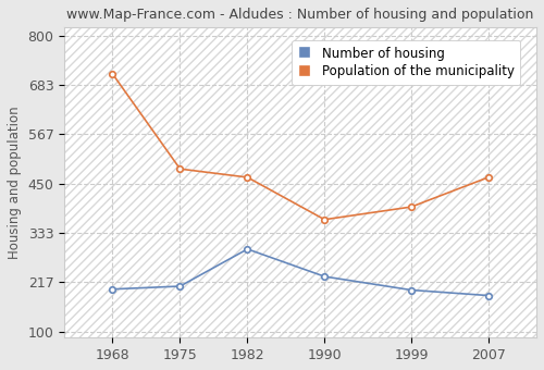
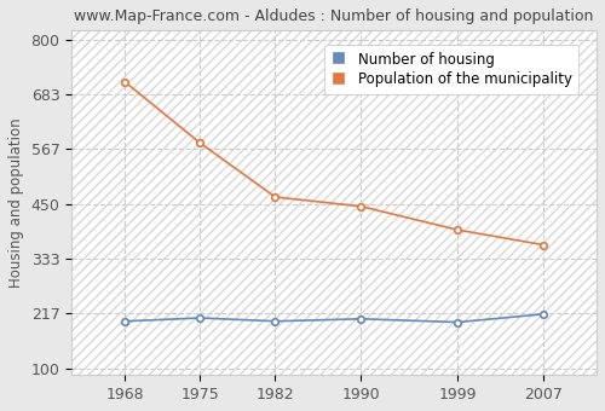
Population of the municipality/1975: 485 -> 580
Number of housing/1982: 295 -> 200
Number of housing/1990: 230 -> 205
Population of the municipality/1990: 365 -> 445
Number of housing/2007: 185 -> 215
Population of the municipality/2007: 465 -> 363
